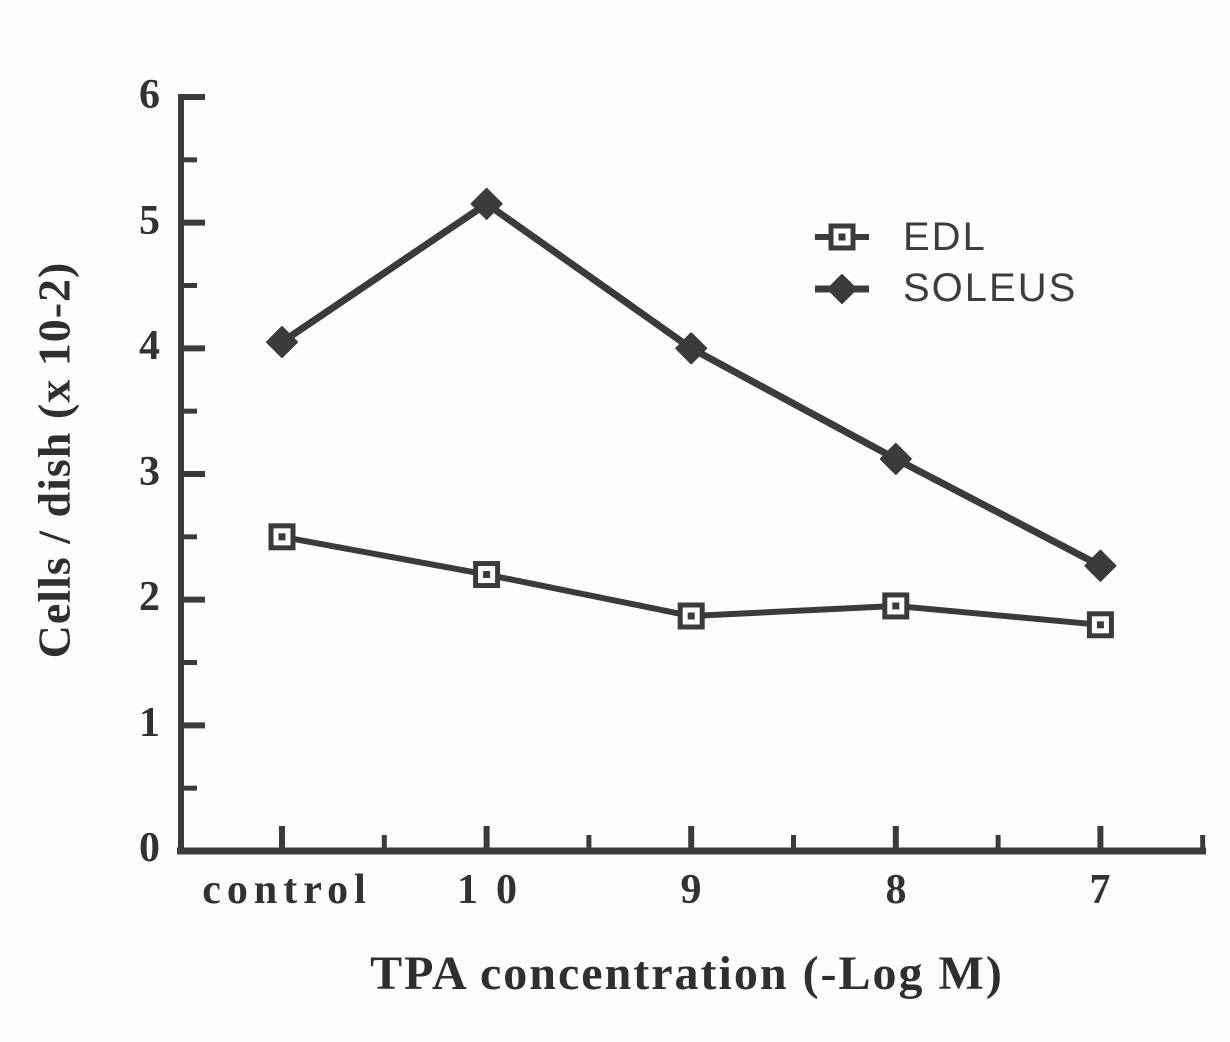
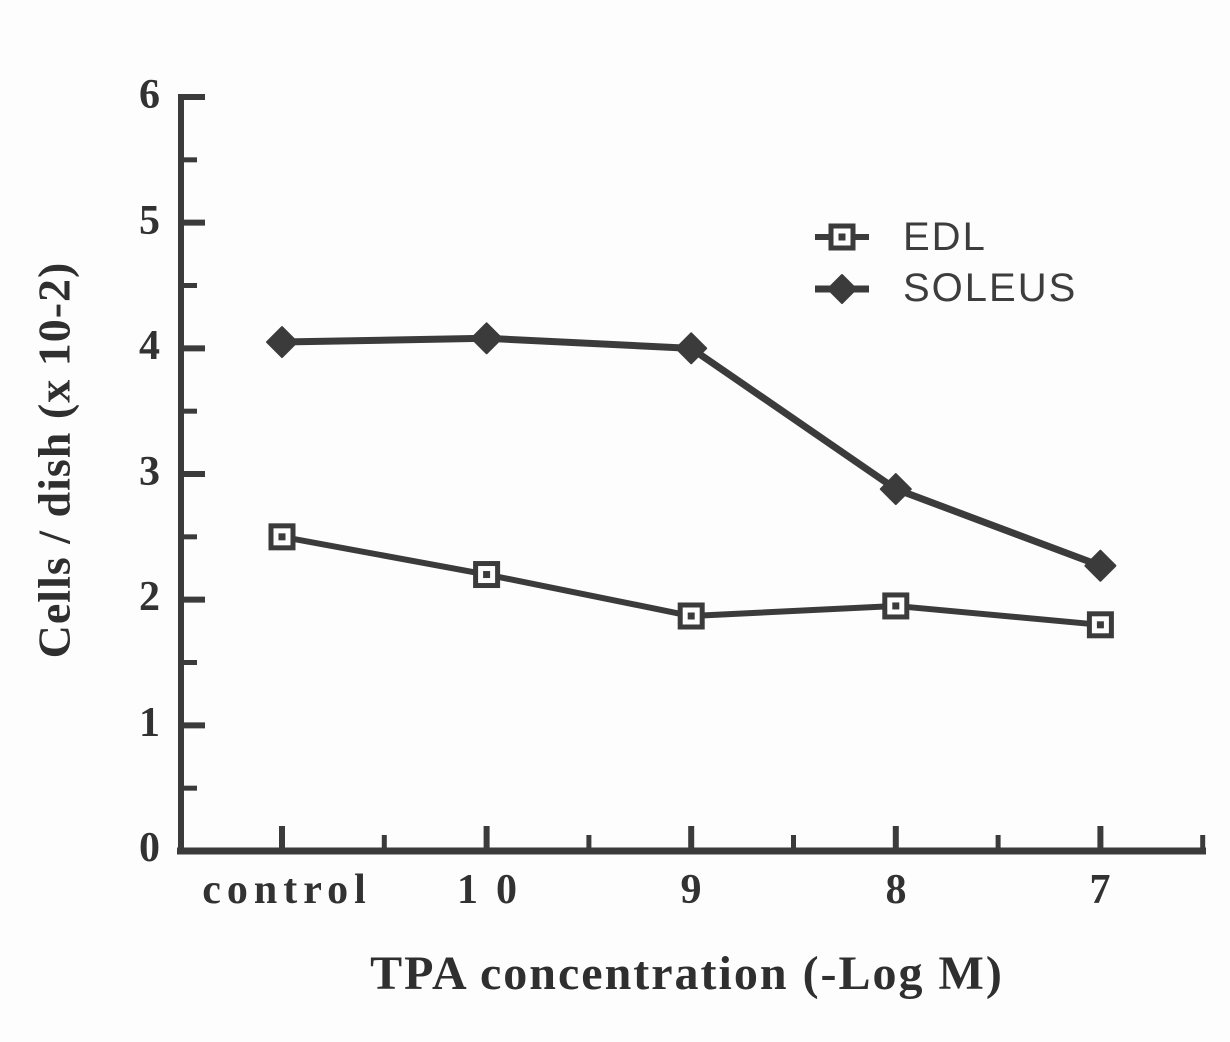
SOLEUS/10: 5.15 -> 4.08
SOLEUS/8: 3.12 -> 2.88
